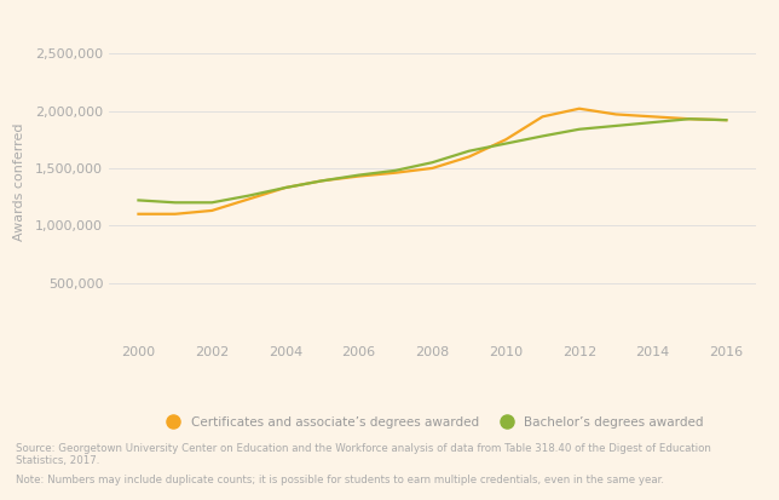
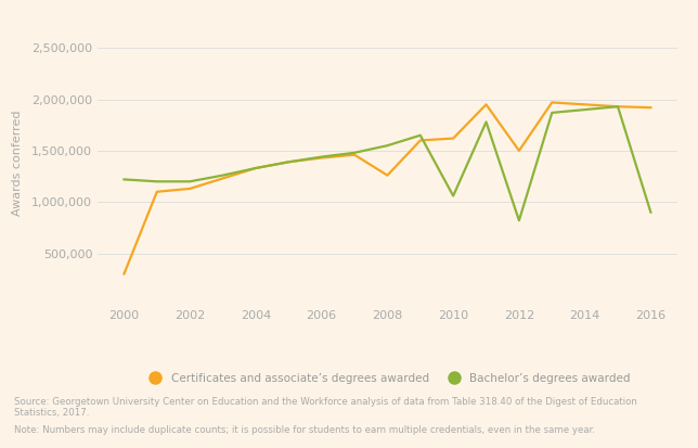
Certificates and associate’s degrees awarded/2000: 1,100,000 -> 300,000
Certificates and associate’s degrees awarded/2008: 1,500,000 -> 1,260,000
Certificates and associate’s degrees awarded/2010: 1,750,000 -> 1,620,000
Bachelor’s degrees awarded/2010: 1,720,000 -> 1,060,000
Certificates and associate’s degrees awarded/2012: 2,020,000 -> 1,500,000
Bachelor’s degrees awarded/2012: 1,840,000 -> 820,000
Bachelor’s degrees awarded/2016: 1,920,000 -> 900,000
